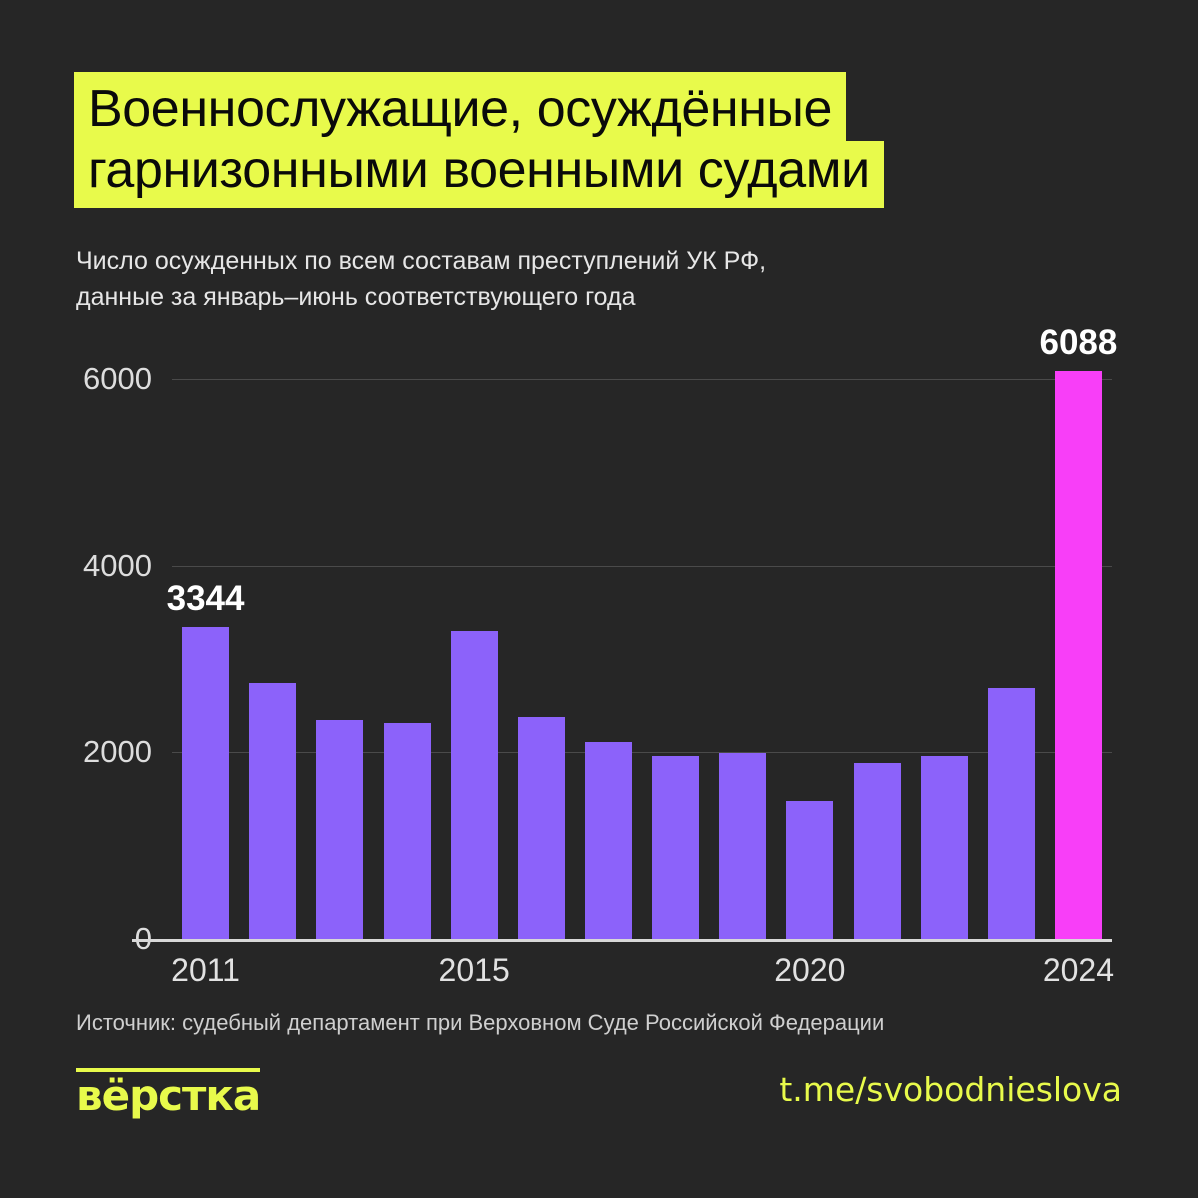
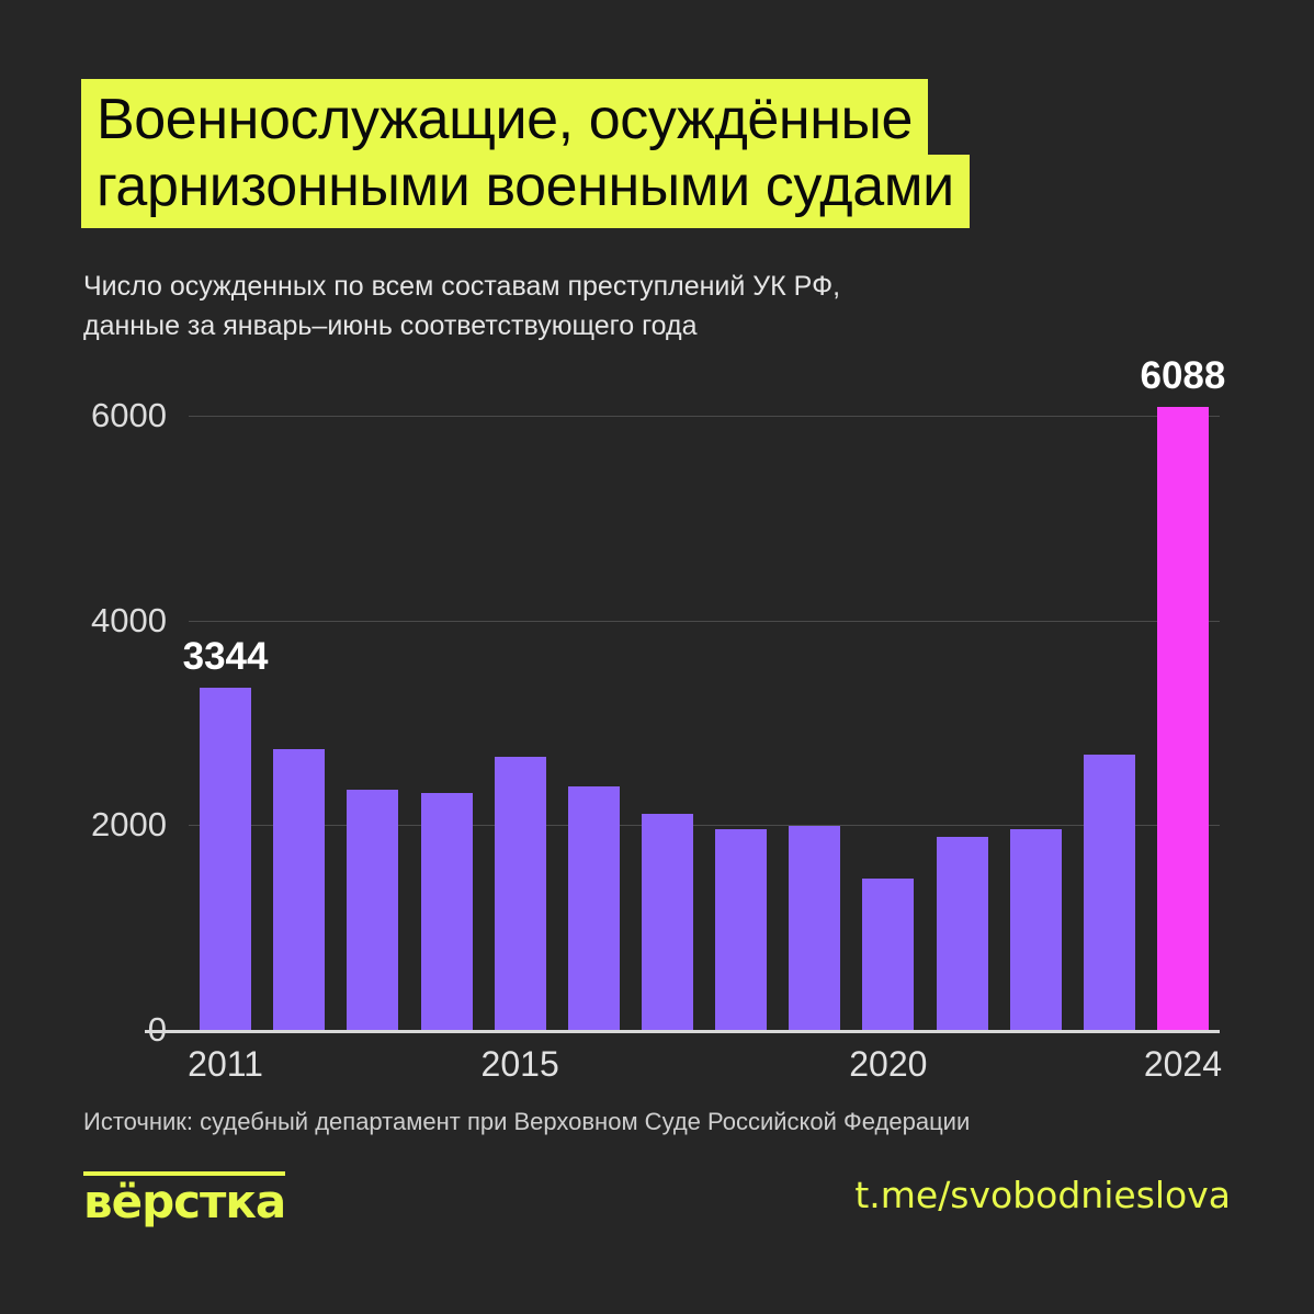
2015: 3300 -> 2700
